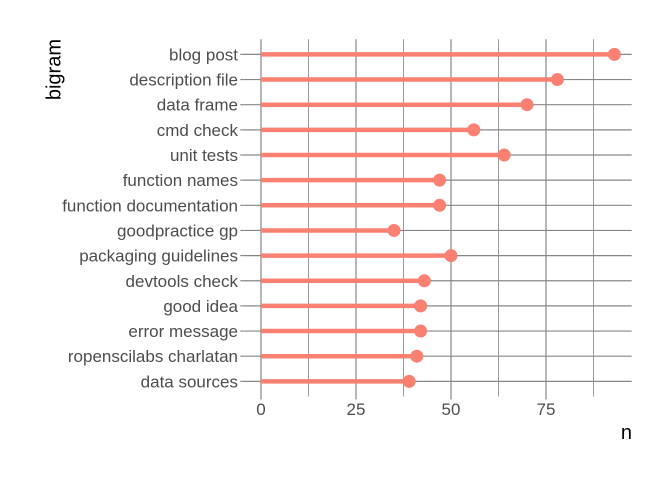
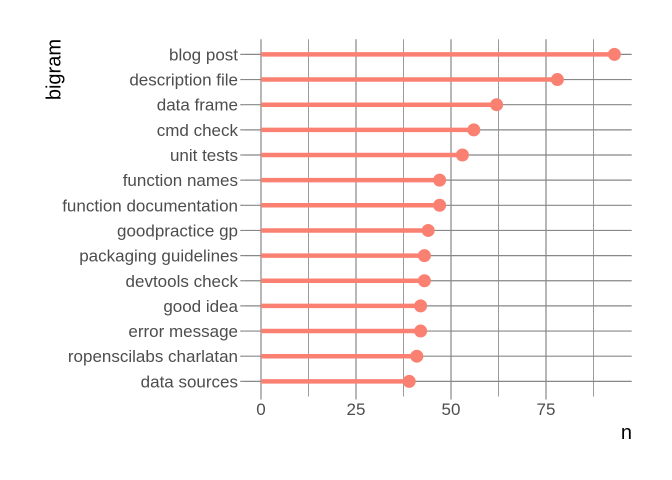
data frame: 70 -> 62
unit tests: 64 -> 53
goodpractice gp: 35 -> 44
packaging guidelines: 50 -> 43
